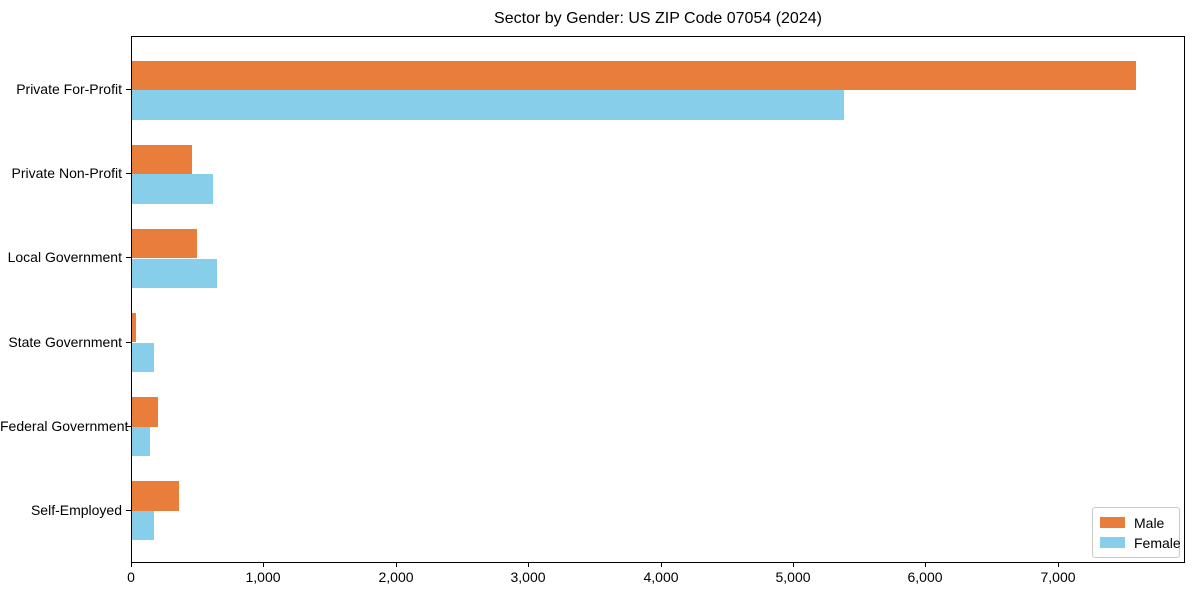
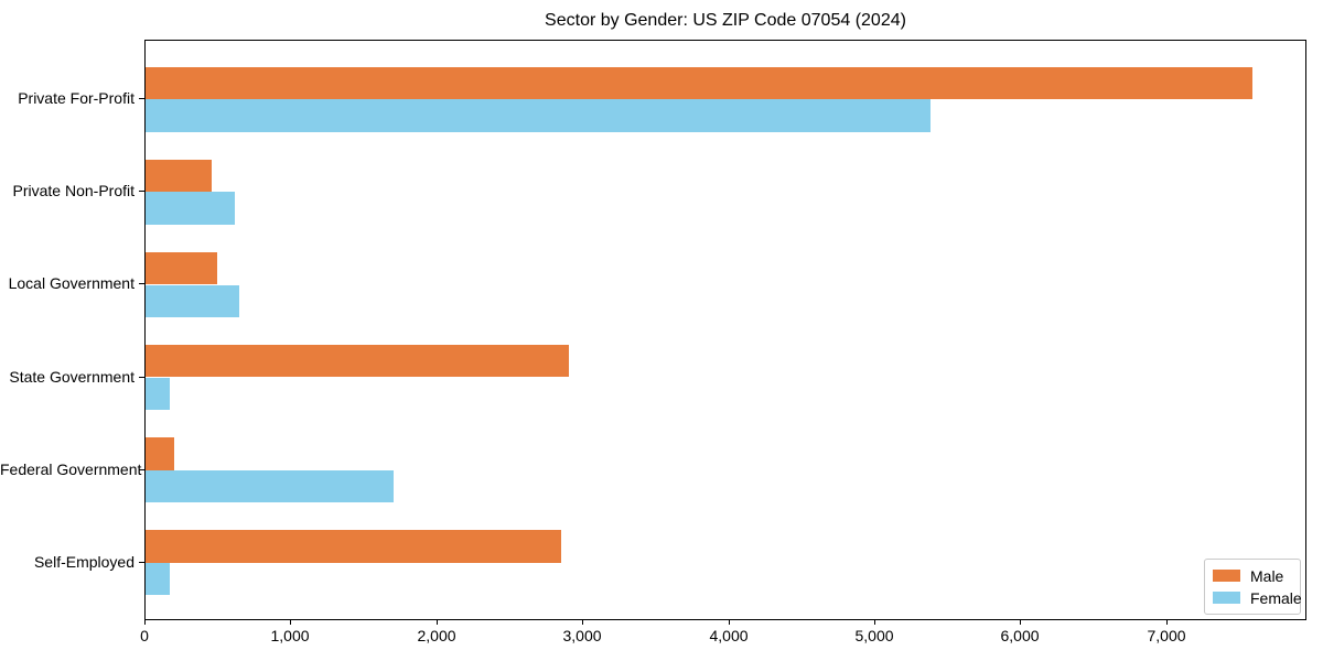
Male/State Government: 30 -> 2900
Female/Federal Government: 140 -> 1700
Male/Self-Employed: 350 -> 2850
